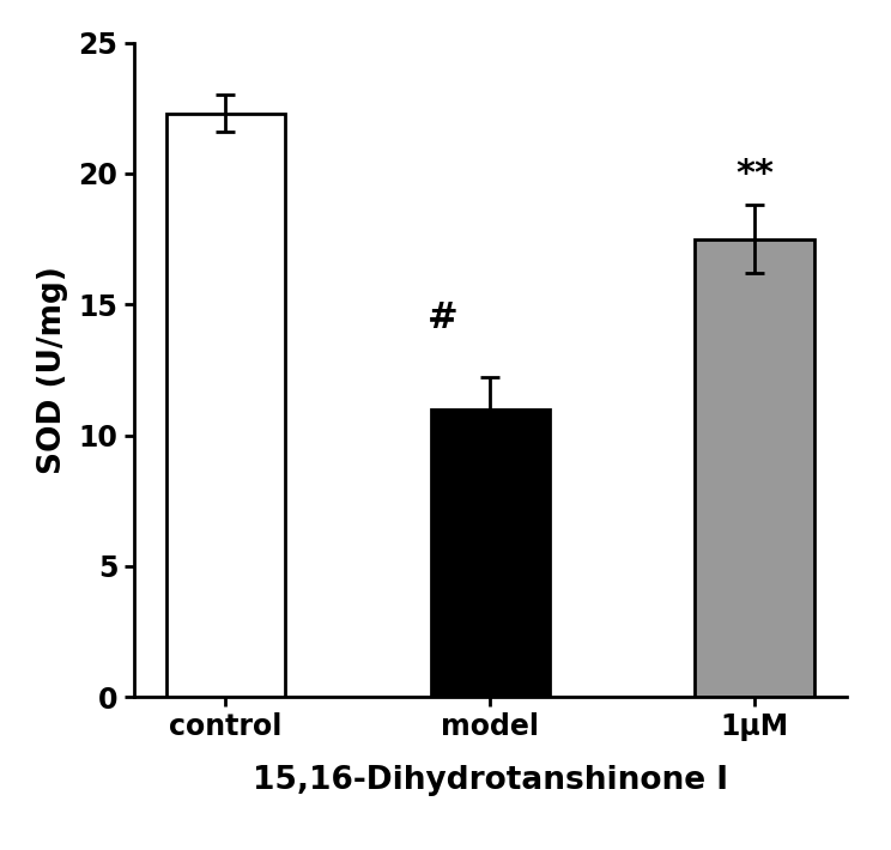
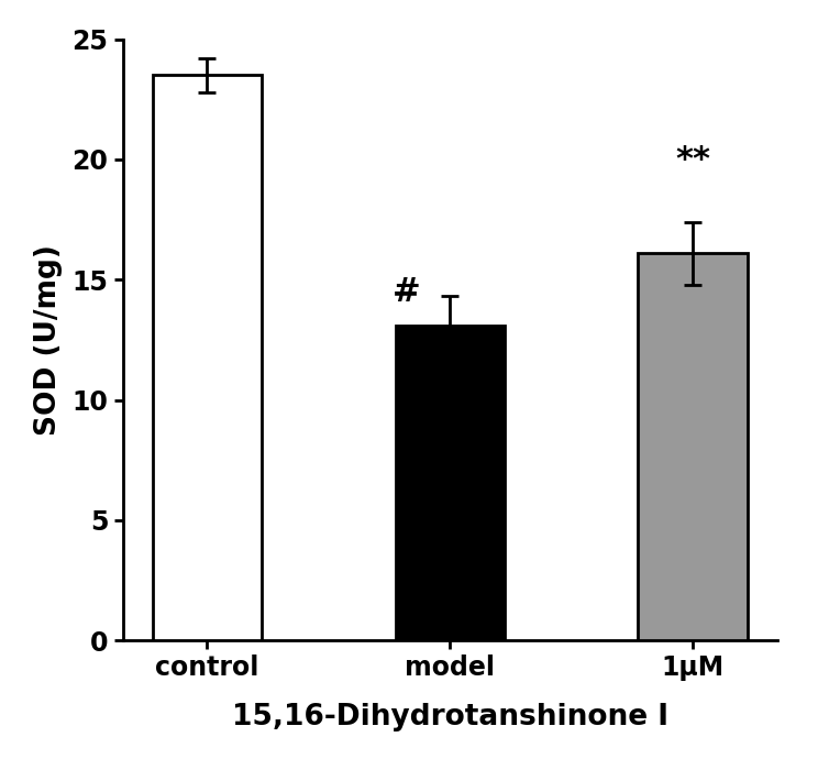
control: 22.3 -> 23.5
model: 11.0 -> 13.1
1μM: 17.5 -> 16.1
